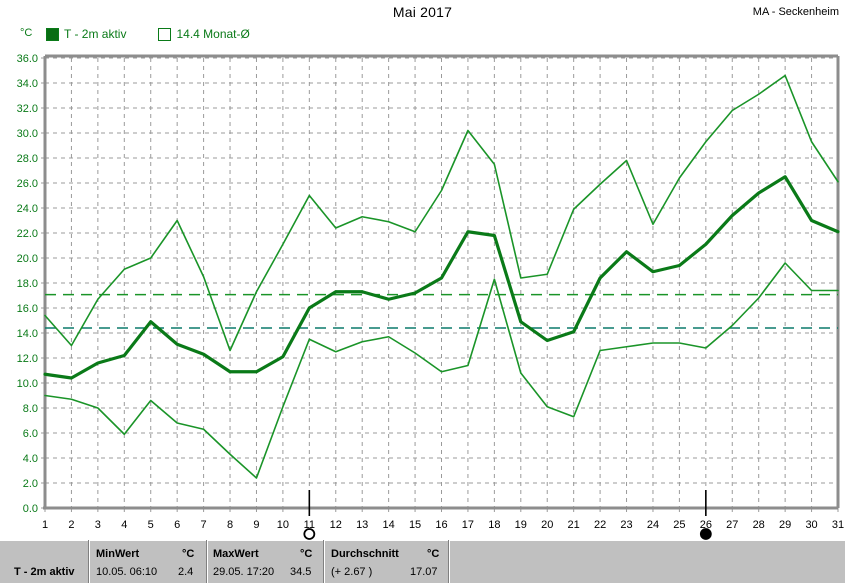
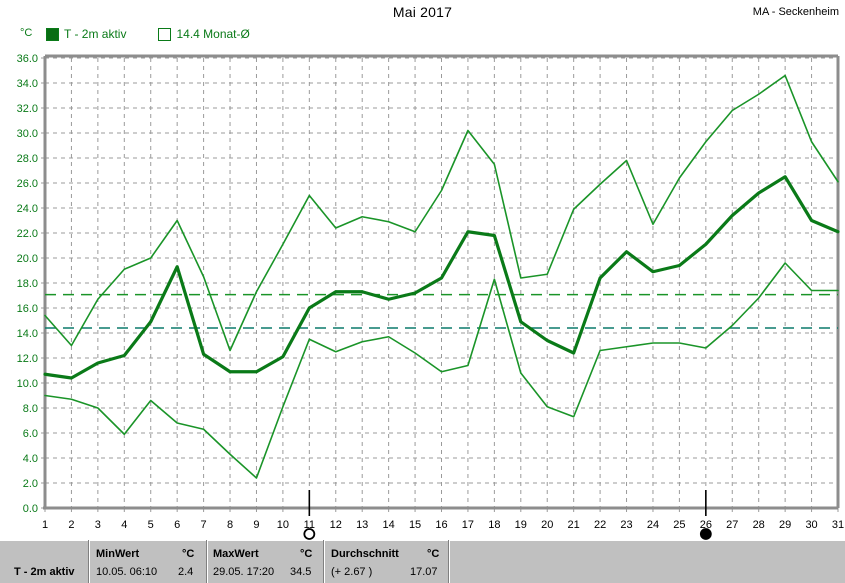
T - 2m aktiv/6: 13.1 -> 19.3
T - 2m aktiv/21: 14.1 -> 12.4
